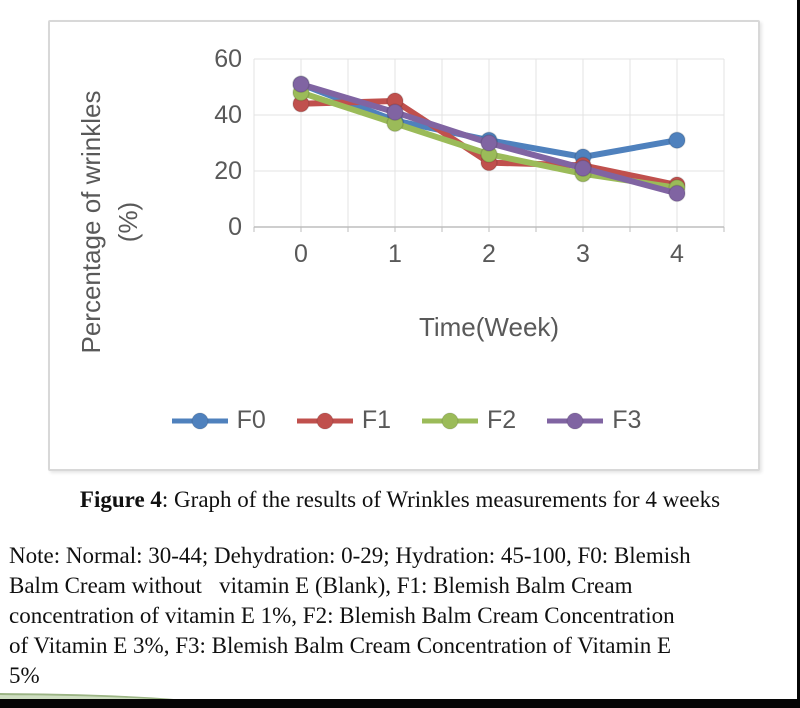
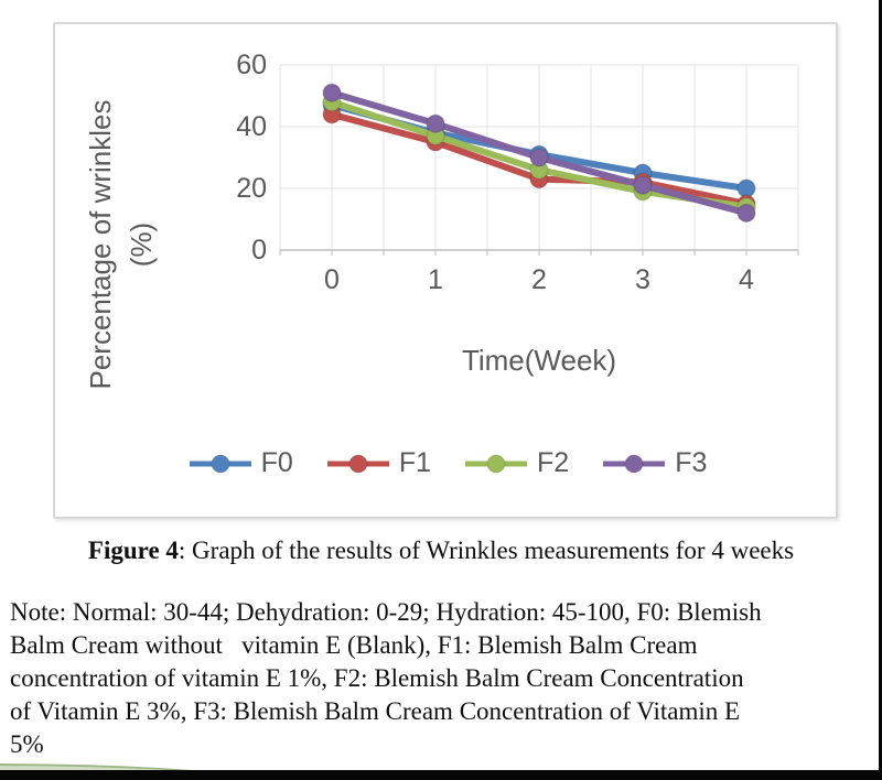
F0/0: 51 -> 47
F1/1: 45 -> 35
F0/4: 31 -> 20
